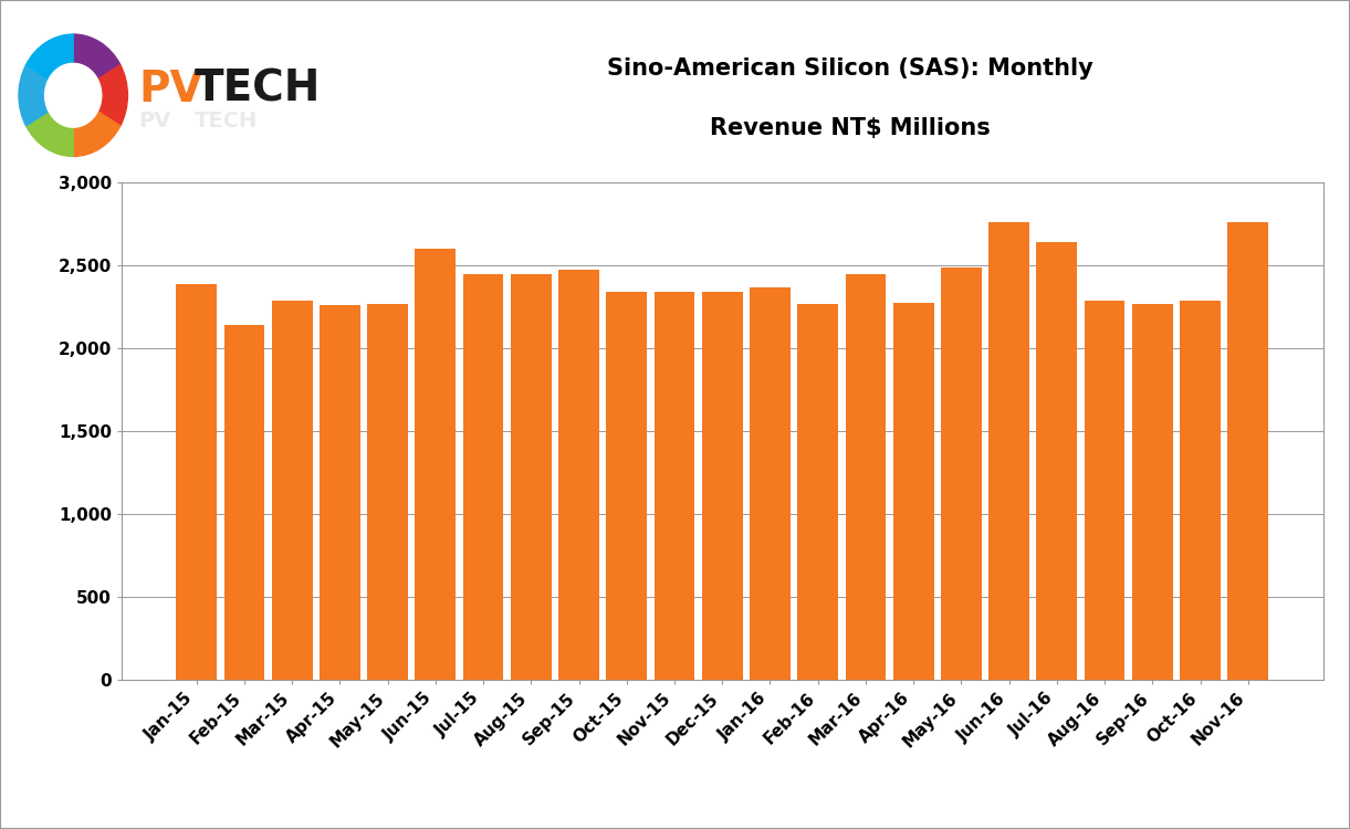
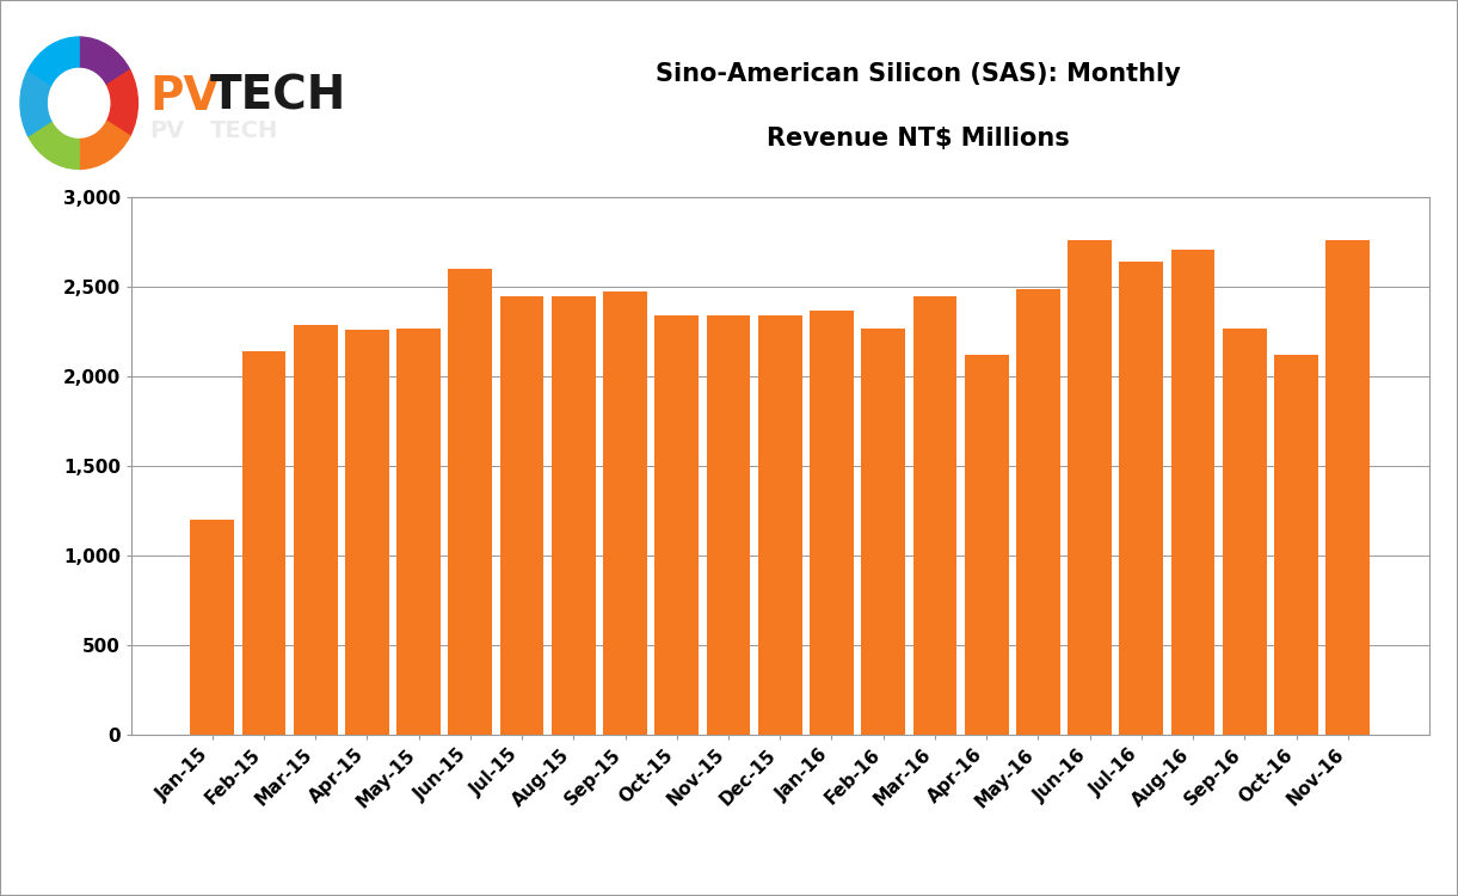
Jan-15: 2,390 -> 1,200
Apr-16: 2,280 -> 2,120
Aug-16: 2,280 -> 2,710
Oct-16: 2,280 -> 2,120
